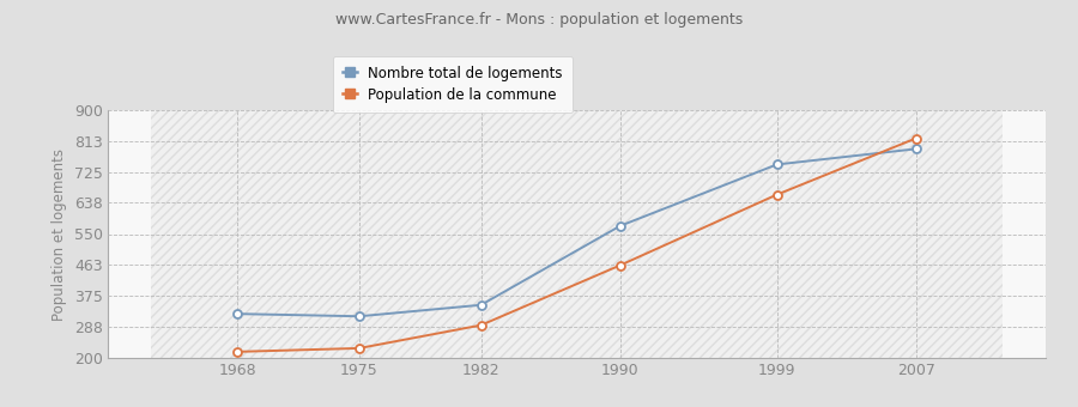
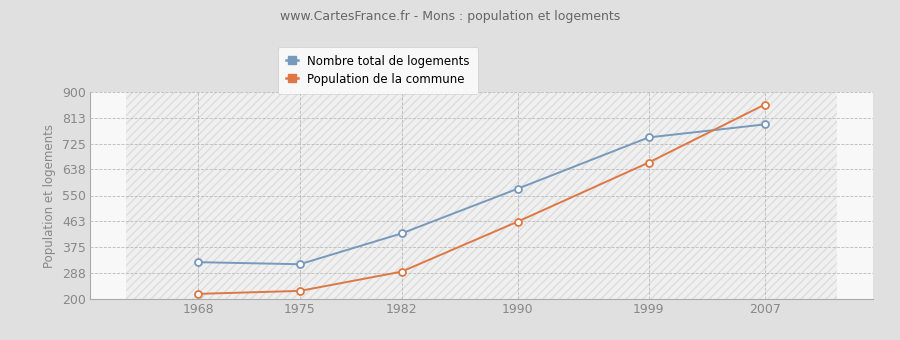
Nombre total de logements/1982: 350 -> 422
Population de la commune/2007: 820 -> 857
